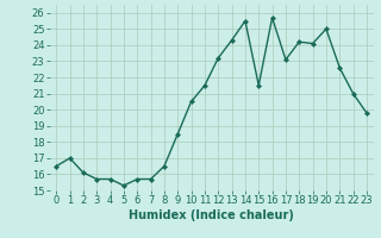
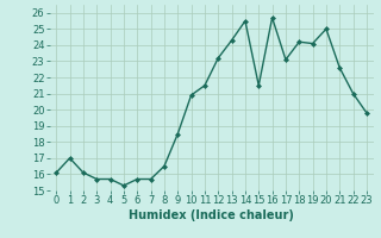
0: 16.5 -> 16.1
10: 20.5 -> 20.9
